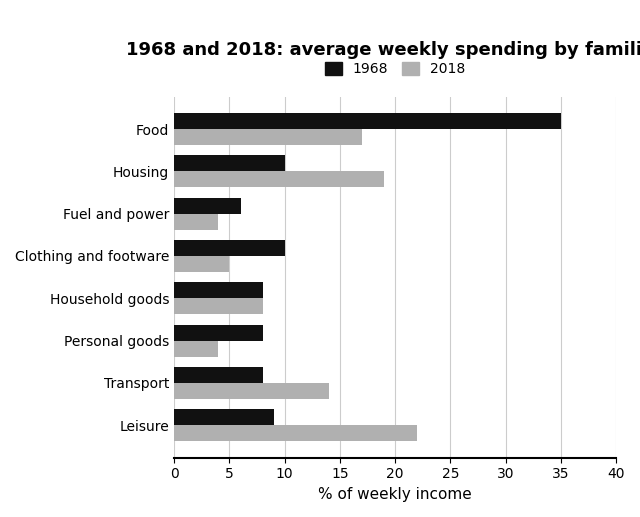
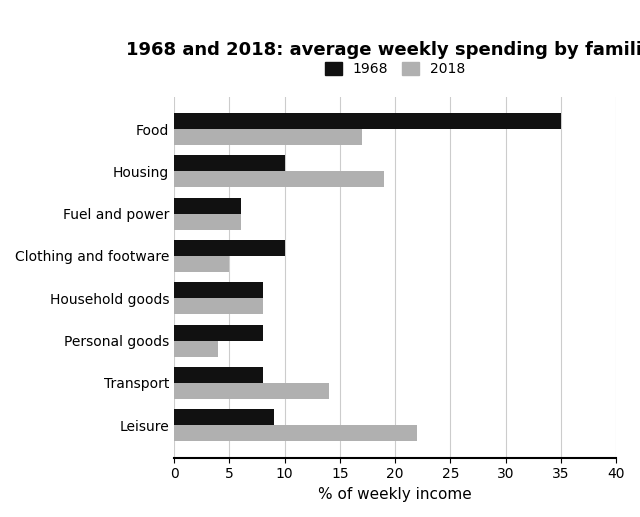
2018/Fuel and power: 4 -> 6
